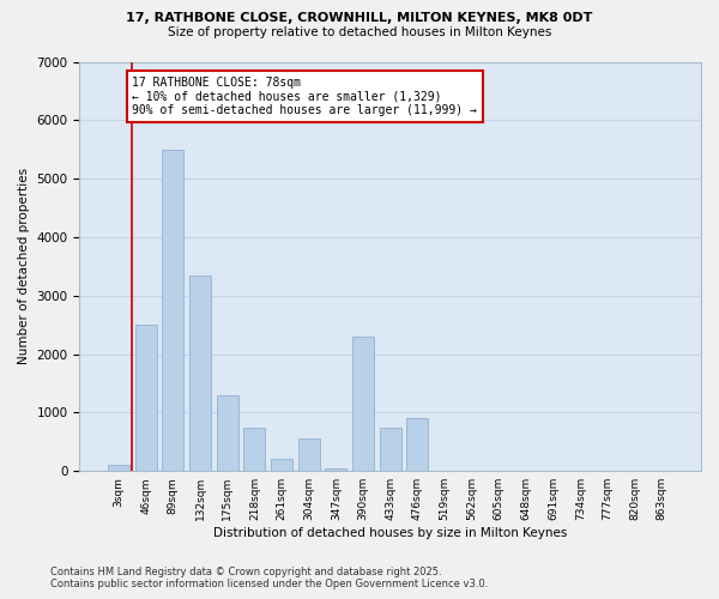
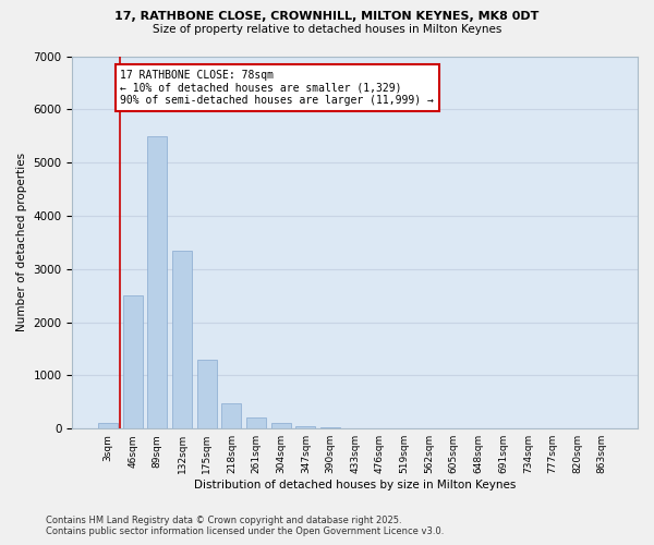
218sqm: 750 -> 480
304sqm: 550 -> 100
390sqm: 2300 -> 30
433sqm: 750 -> 0
476sqm: 900 -> 0
